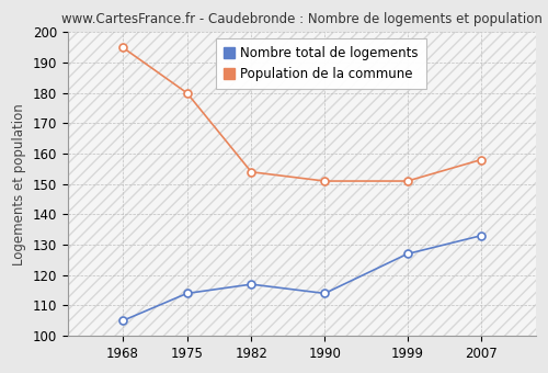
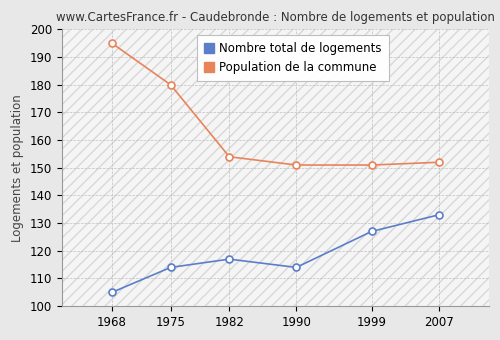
Population de la commune/2007: 158 -> 152
